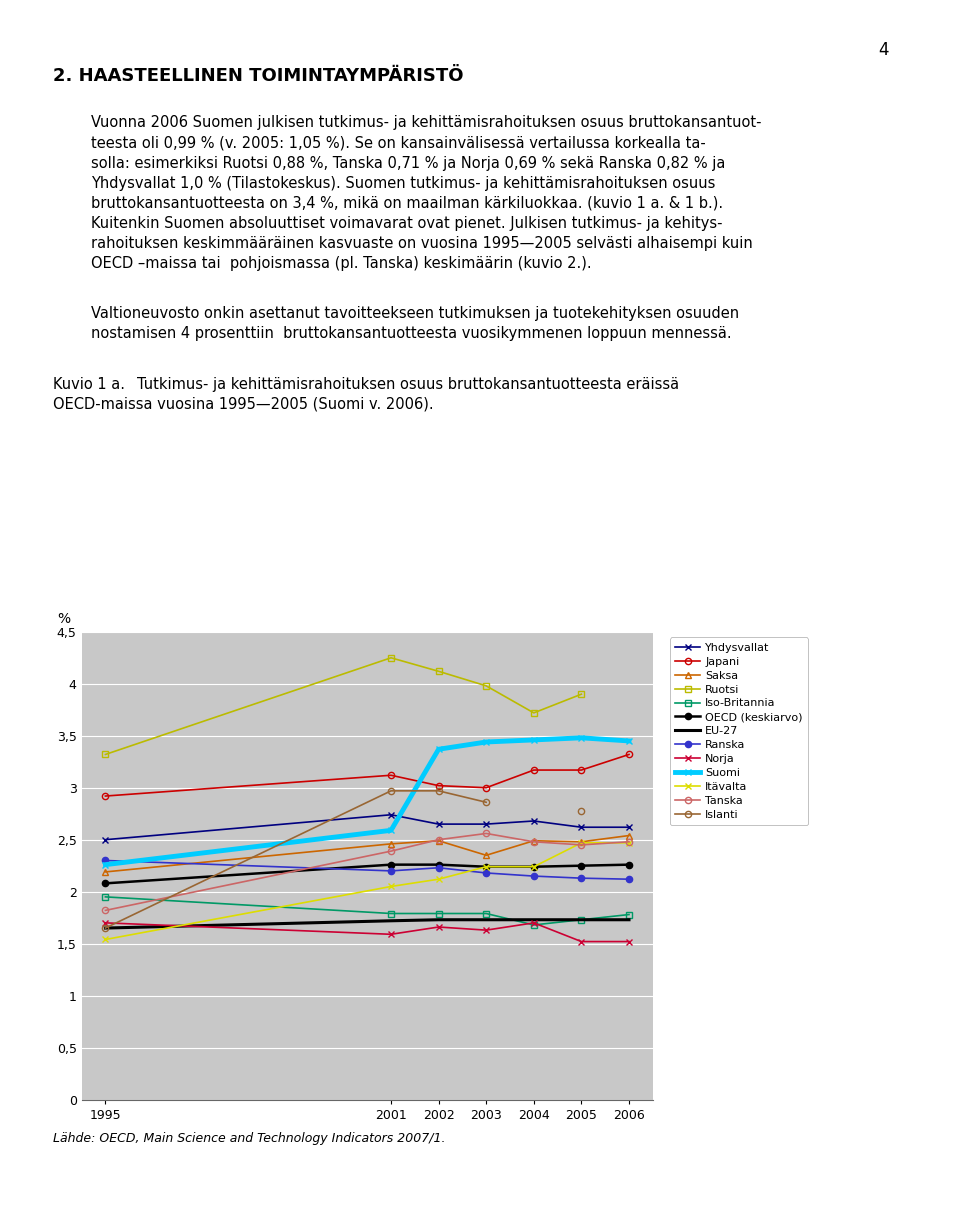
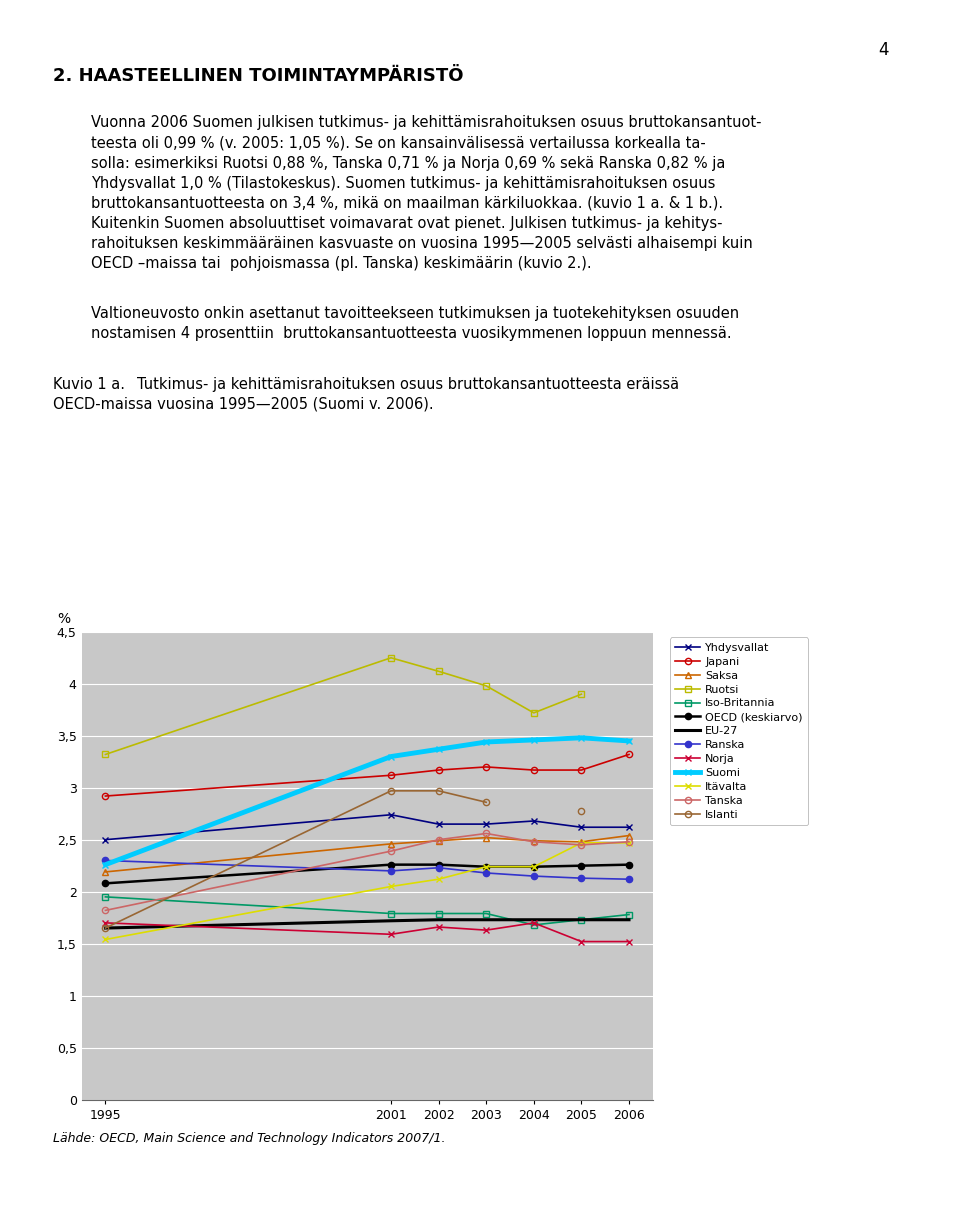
Suomi/2001: 2,59 -> 3,30
Japani/2002: 3,02 -> 3,17
Japani/2003: 3,00 -> 3,20
Saksa/2003: 2,35 -> 2,52
